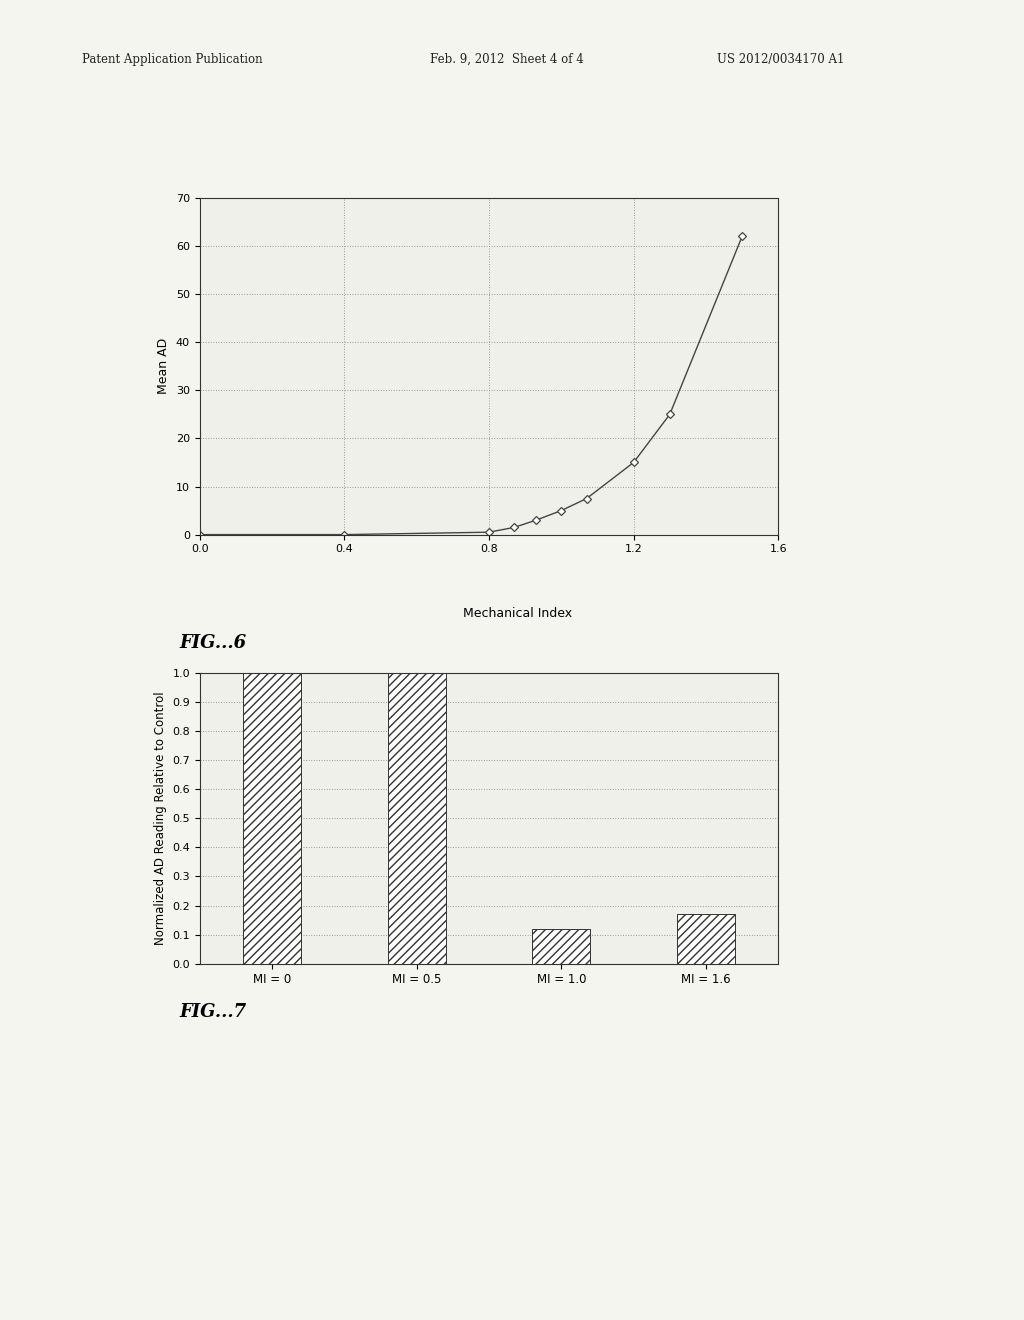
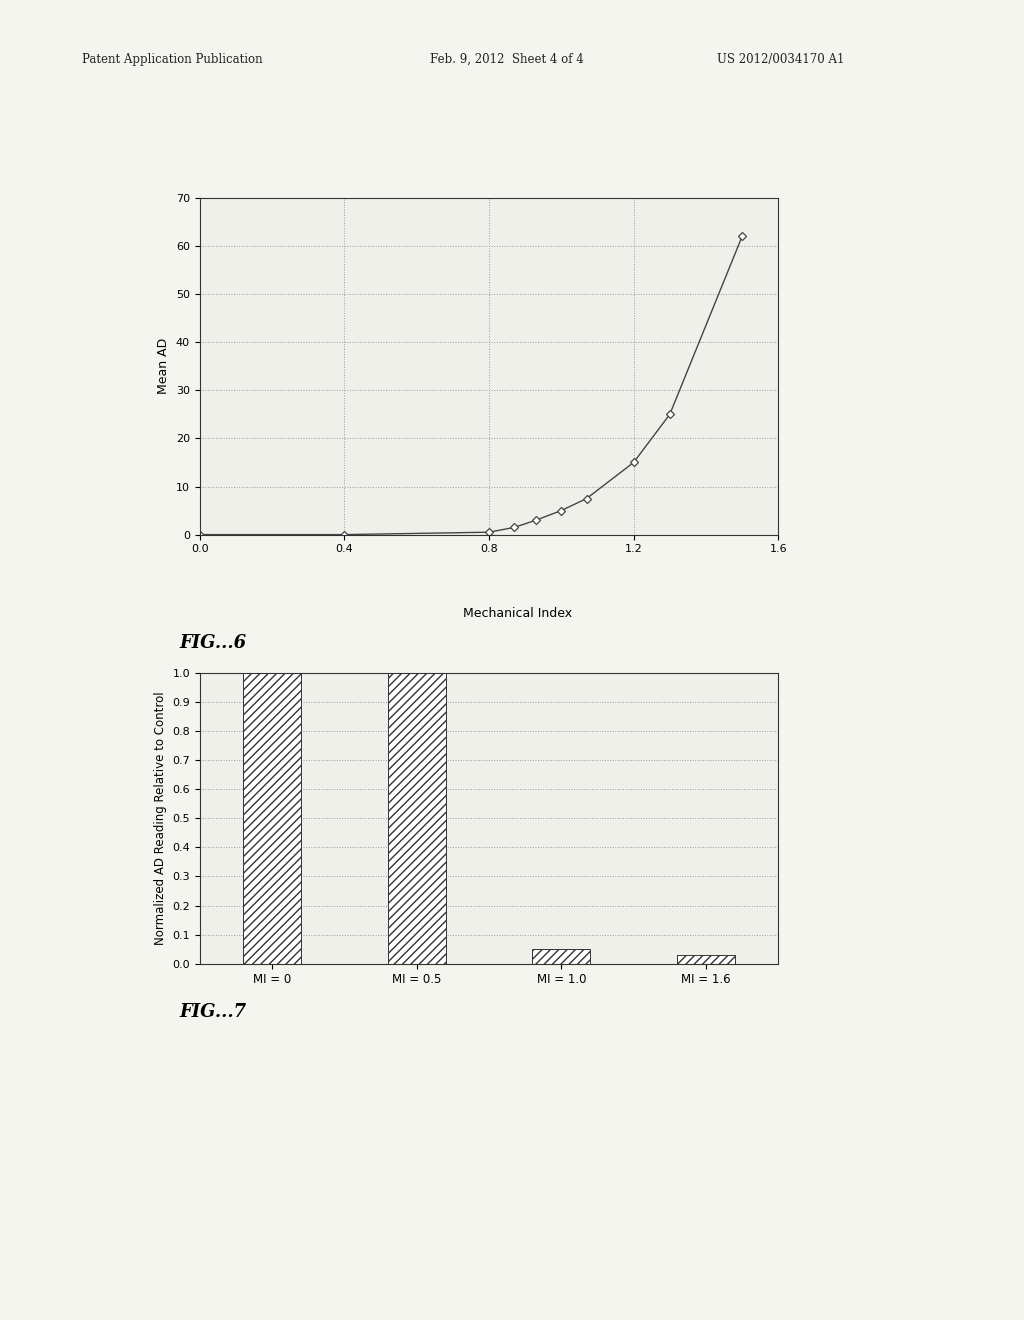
MI = 1.0: 0.12 -> 0.05
MI = 1.6: 0.17 -> 0.03
